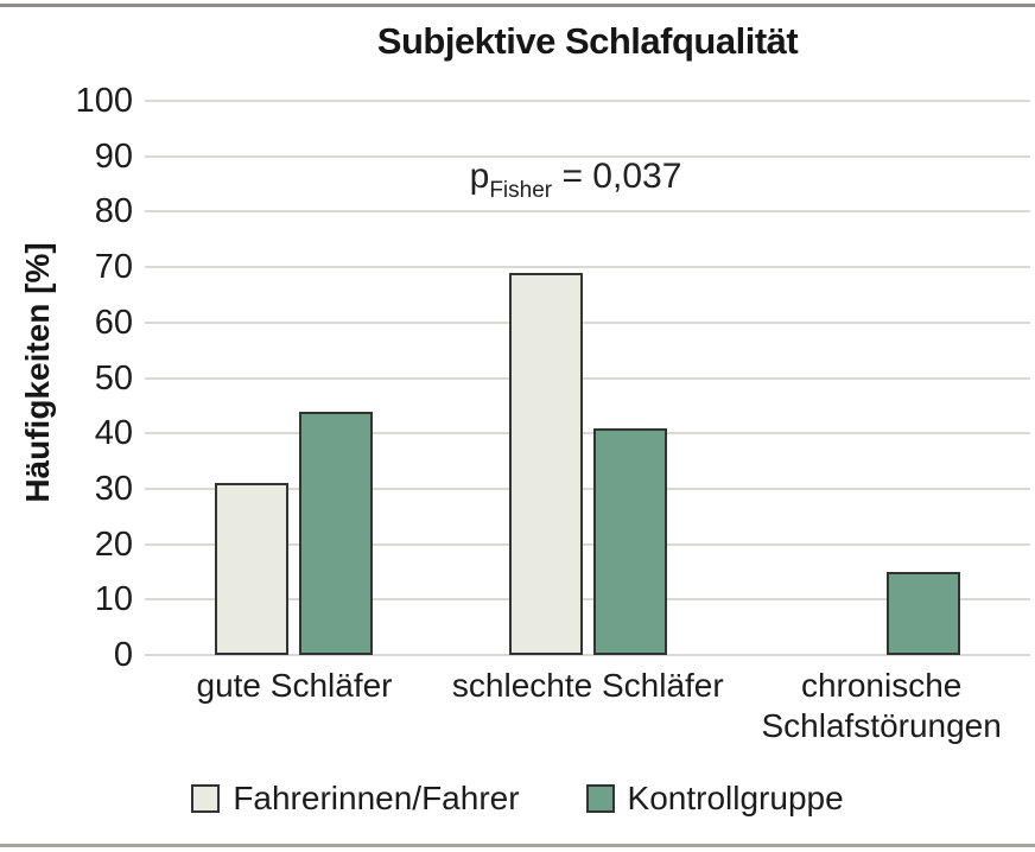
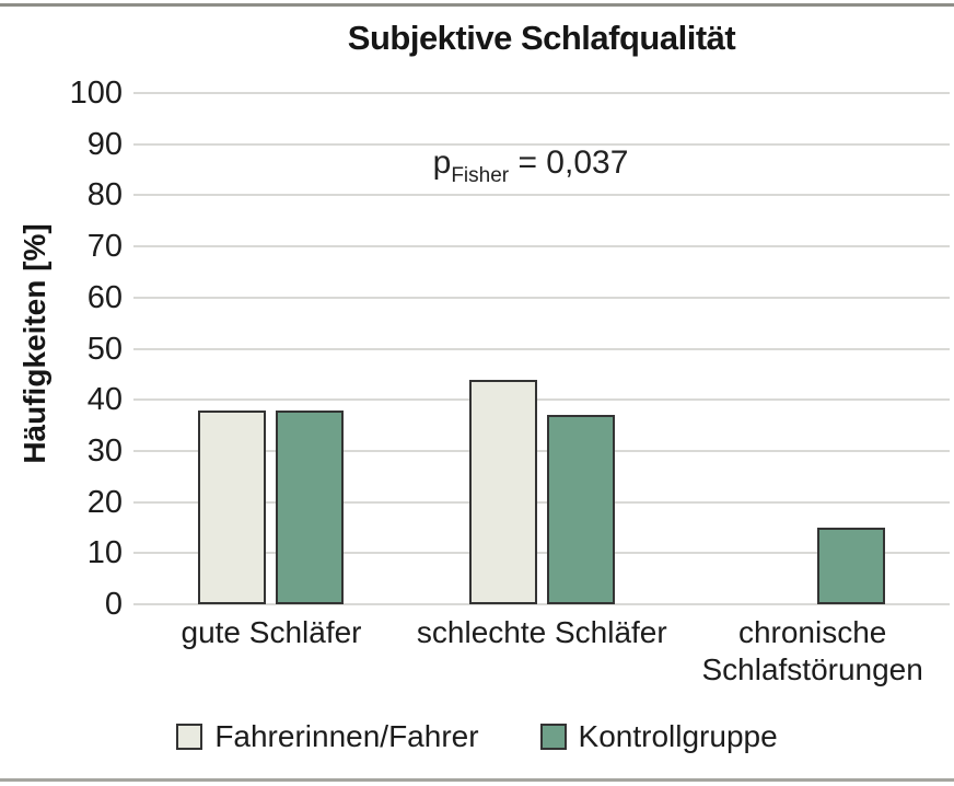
Fahrerinnen/Fahrer/gute Schläfer: 31 -> 38
Kontrollgruppe/gute Schläfer: 44 -> 38
Fahrerinnen/Fahrer/schlechte Schläfer: 69 -> 44
Kontrollgruppe/schlechte Schläfer: 41 -> 37
